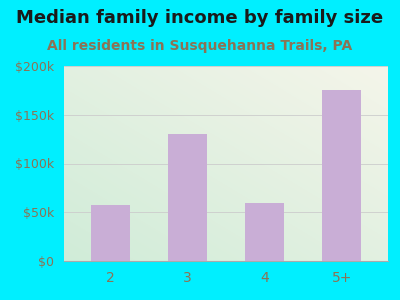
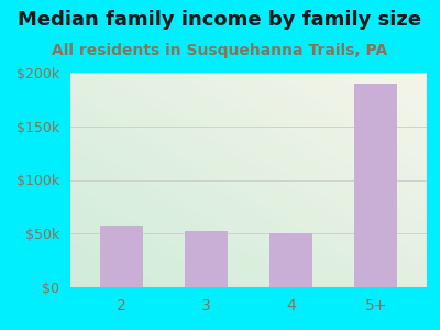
3: $130k -> $52k
4: $60k -> $50k
5+: $175k -> $190k
